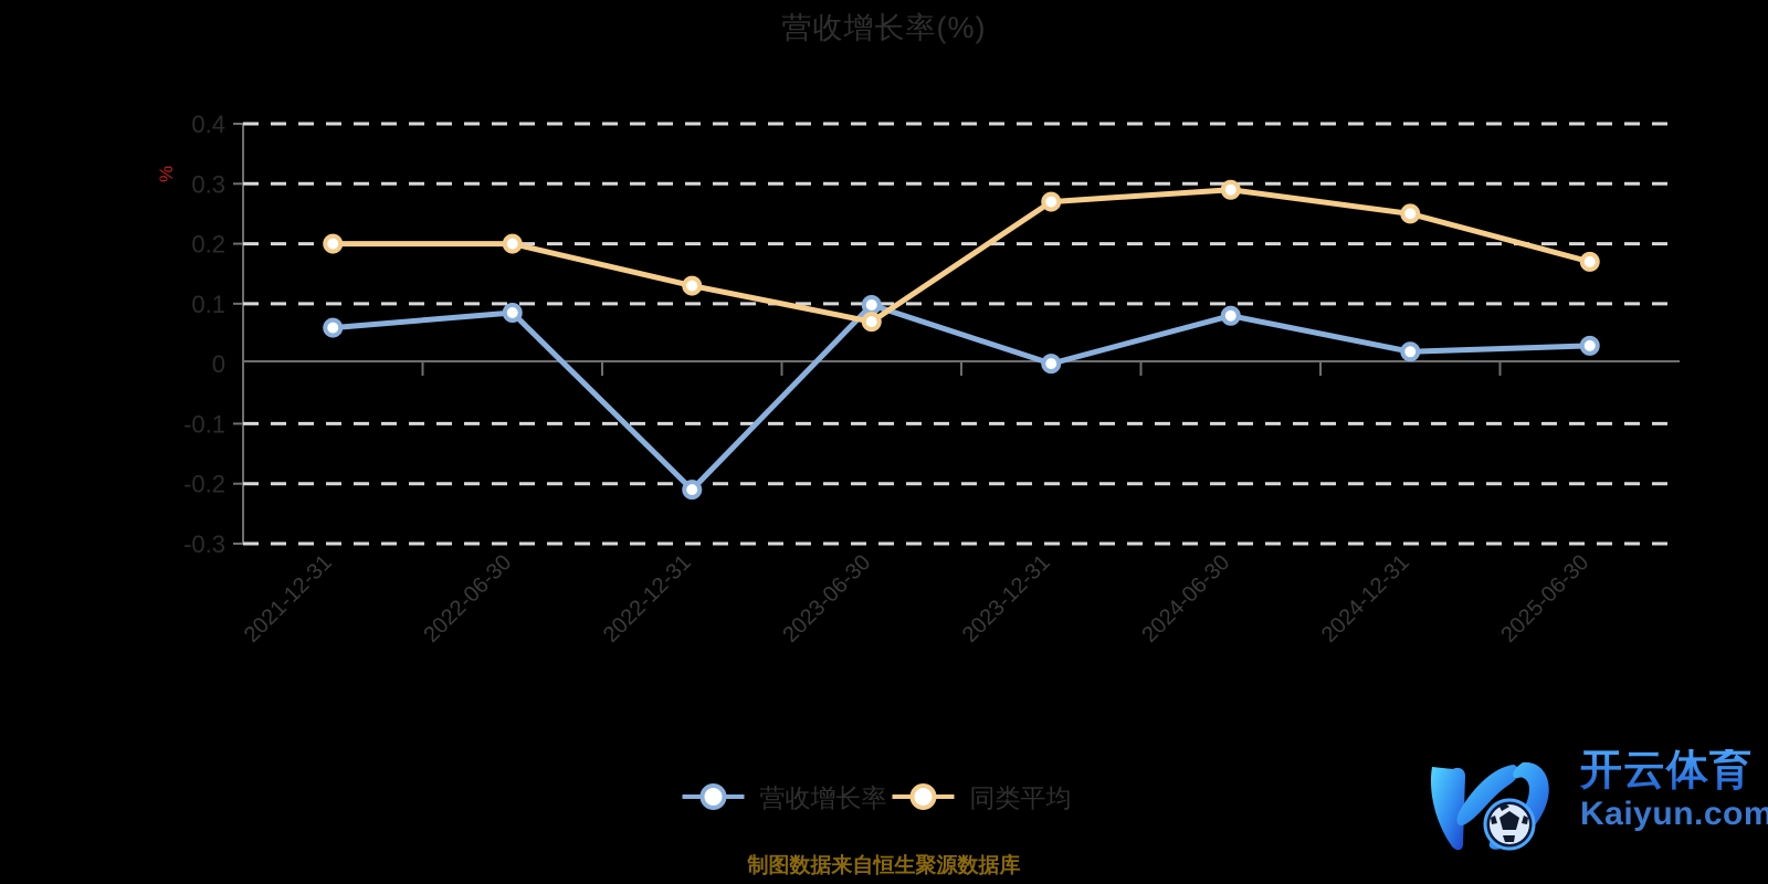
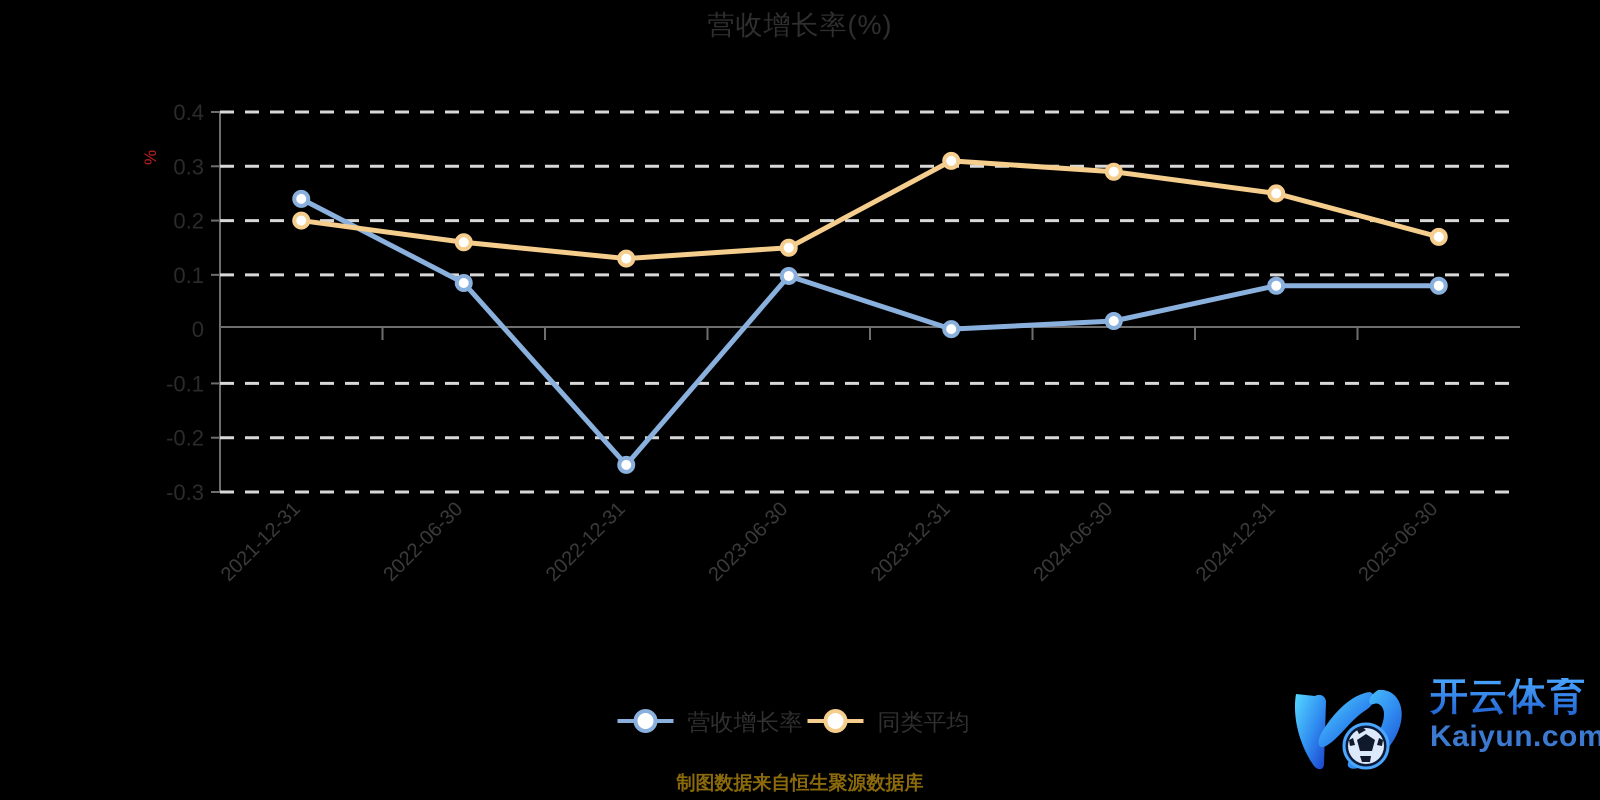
营收增长率/2021-12-31: 0.06 -> 0.24
同类平均/2022-06-30: 0.20 -> 0.16
营收增长率/2022-12-31: -0.21 -> -0.25
同类平均/2023-06-30: 0.07 -> 0.15
同类平均/2023-12-31: 0.27 -> 0.31
营收增长率/2024-06-30: 0.08 -> 0.01
营收增长率/2024-12-31: 0.02 -> 0.08
营收增长率/2025-06-30: 0.03 -> 0.08
